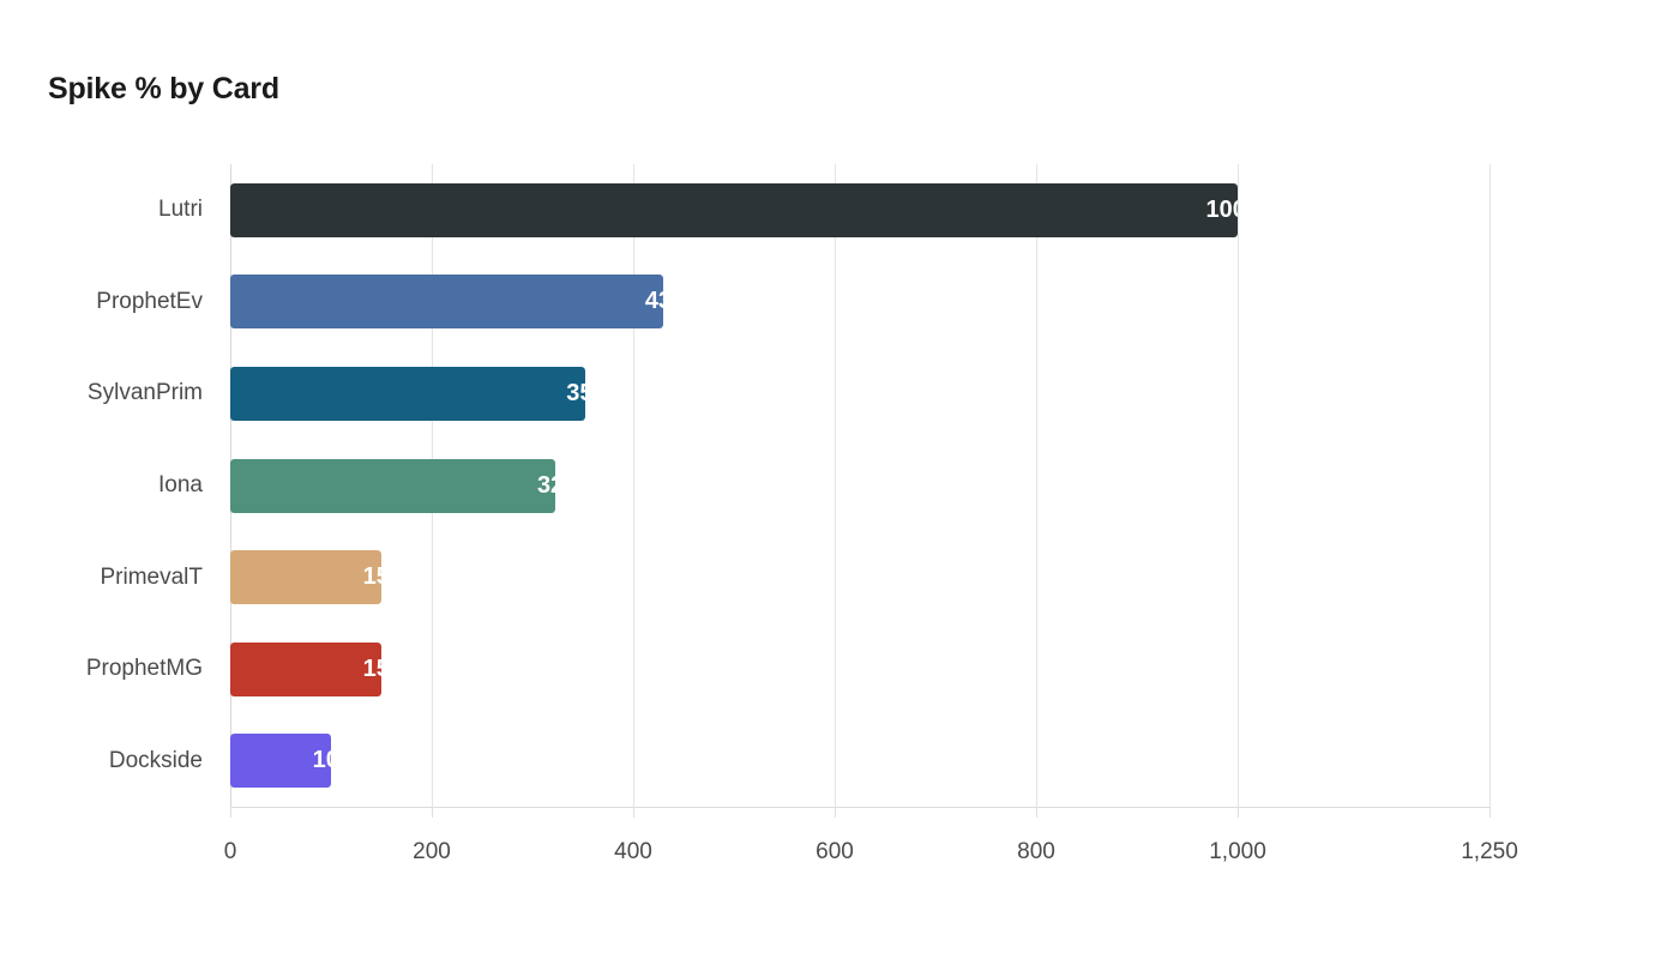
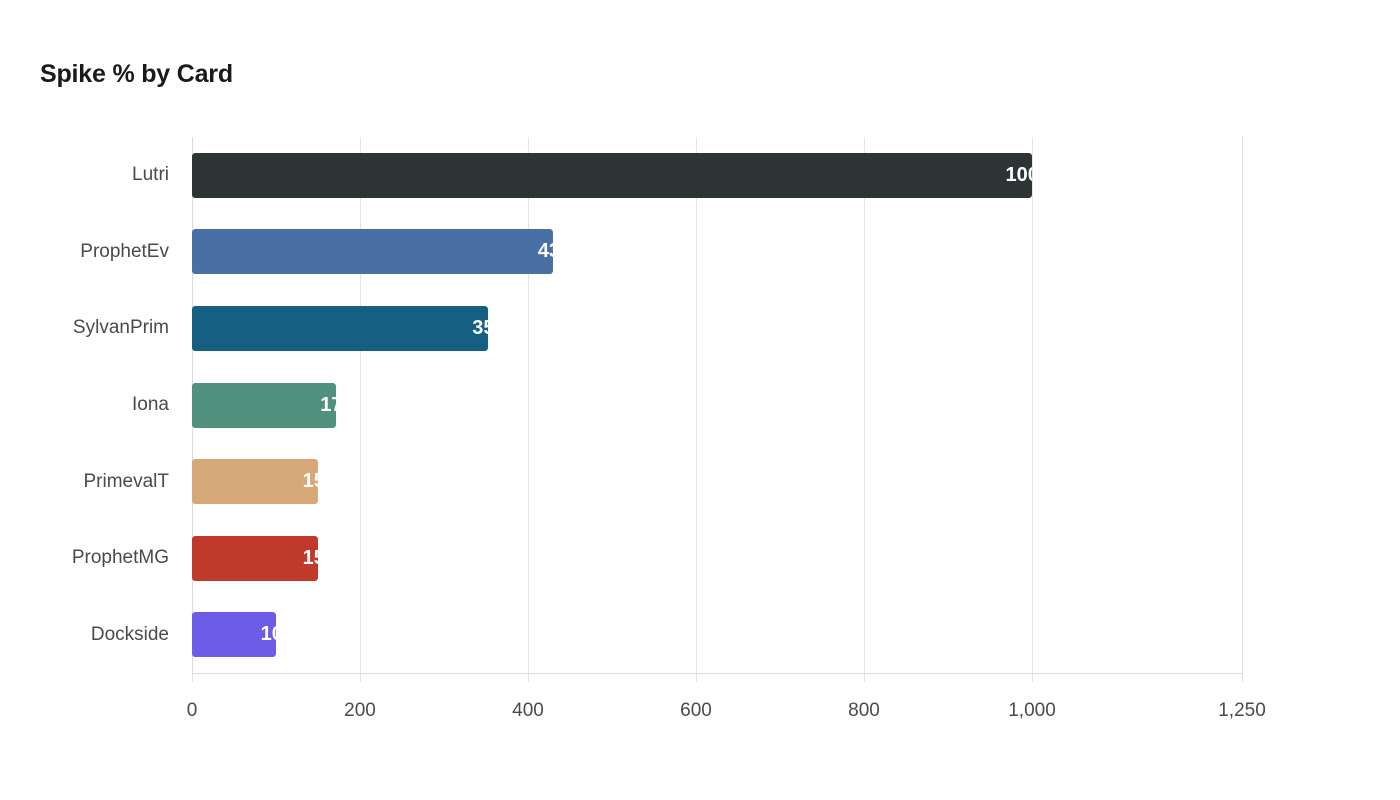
Iona: 323 -> 171
